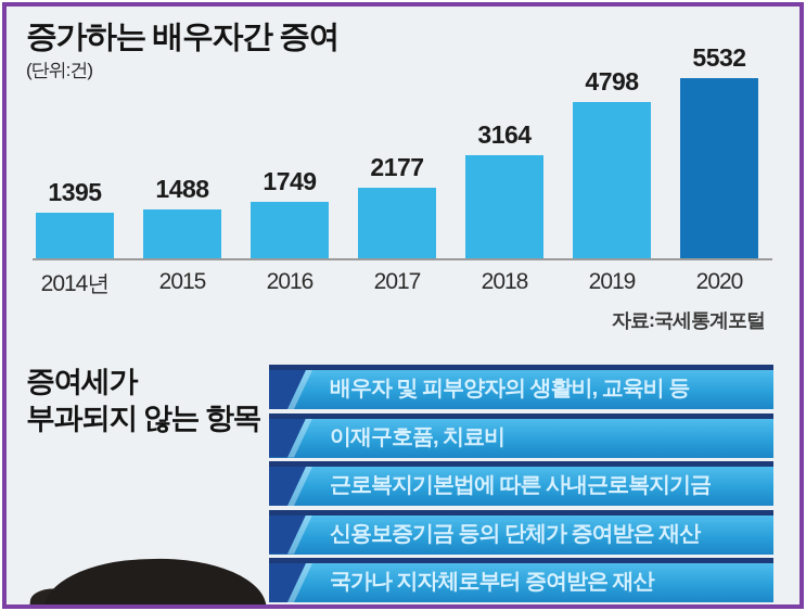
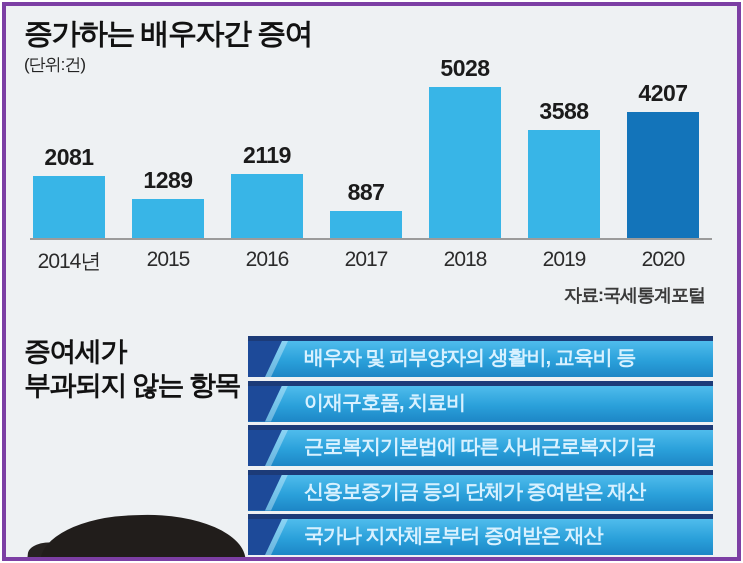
2014년: 1395 -> 2081
2015: 1488 -> 1289
2016: 1749 -> 2119
2017: 2177 -> 887
2018: 3164 -> 5028
2019: 4798 -> 3588
2020: 5532 -> 4207
